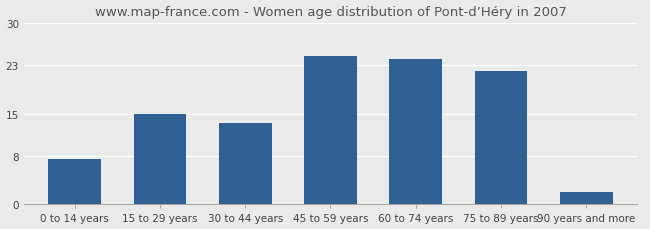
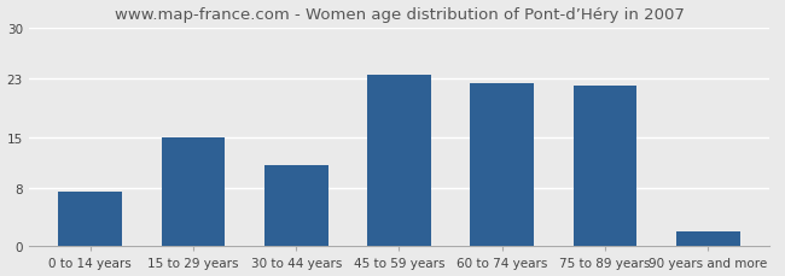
30 to 44 years: 13.5 -> 11.2
45 to 59 years: 24.5 -> 23.6
60 to 74 years: 24.0 -> 22.4
